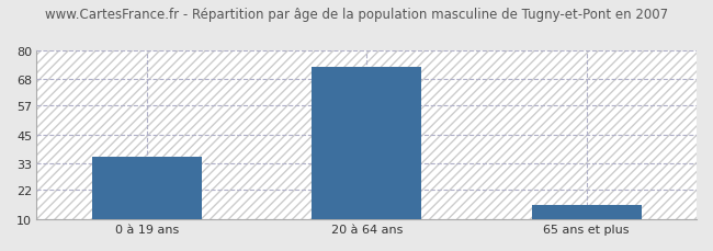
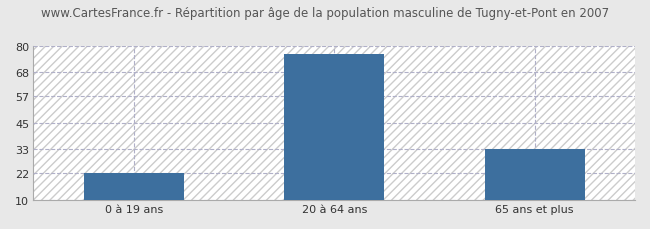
0 à 19 ans: 36 -> 22
20 à 64 ans: 73 -> 76
65 ans et plus: 16 -> 33
